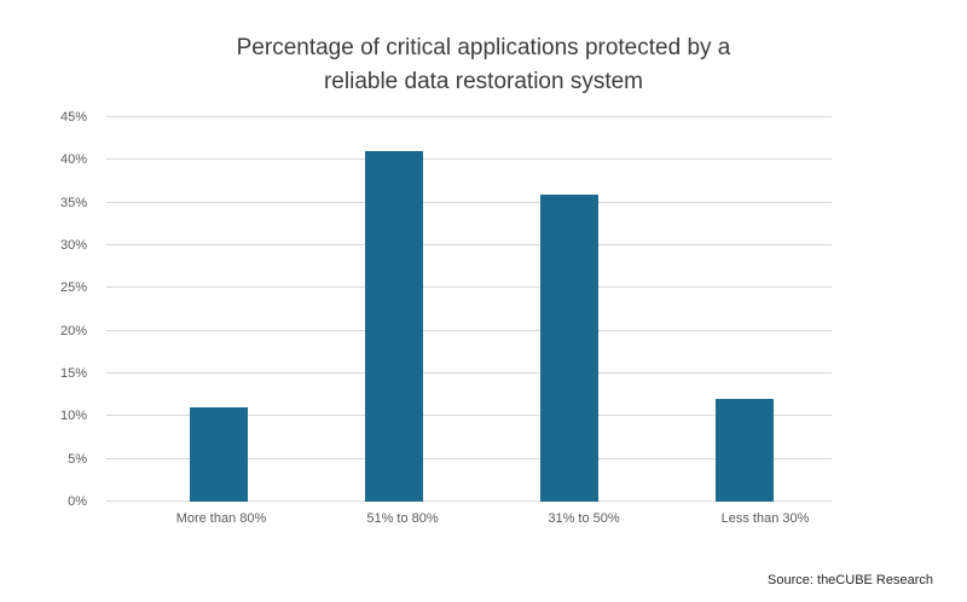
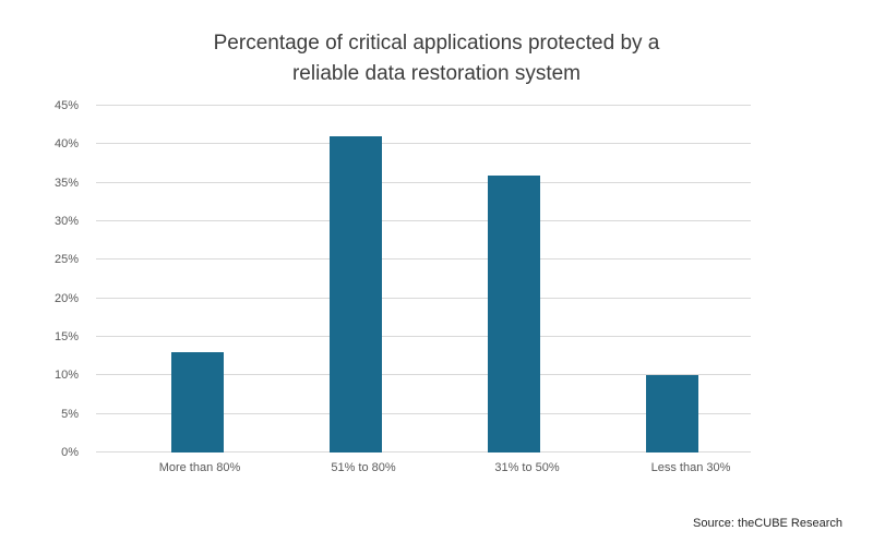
More than 80%: 11% -> 13%
Less than 30%: 12% -> 10%
